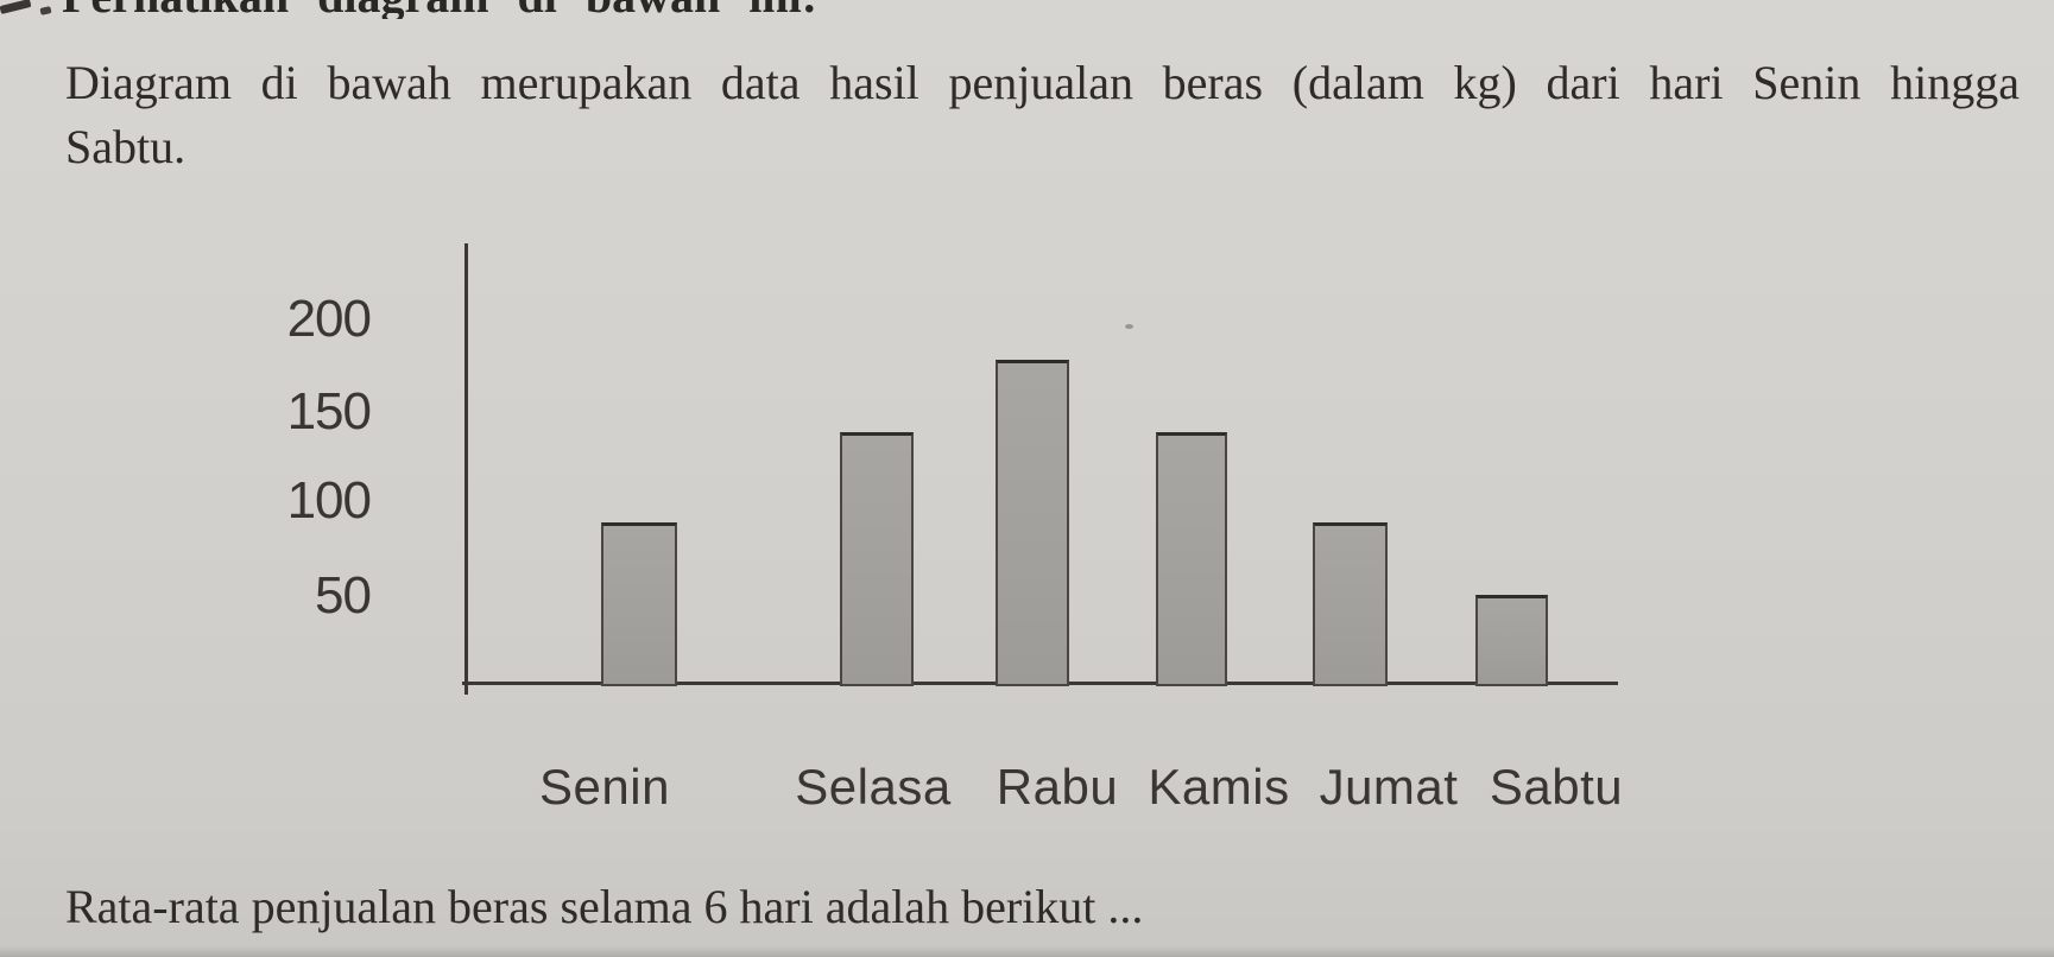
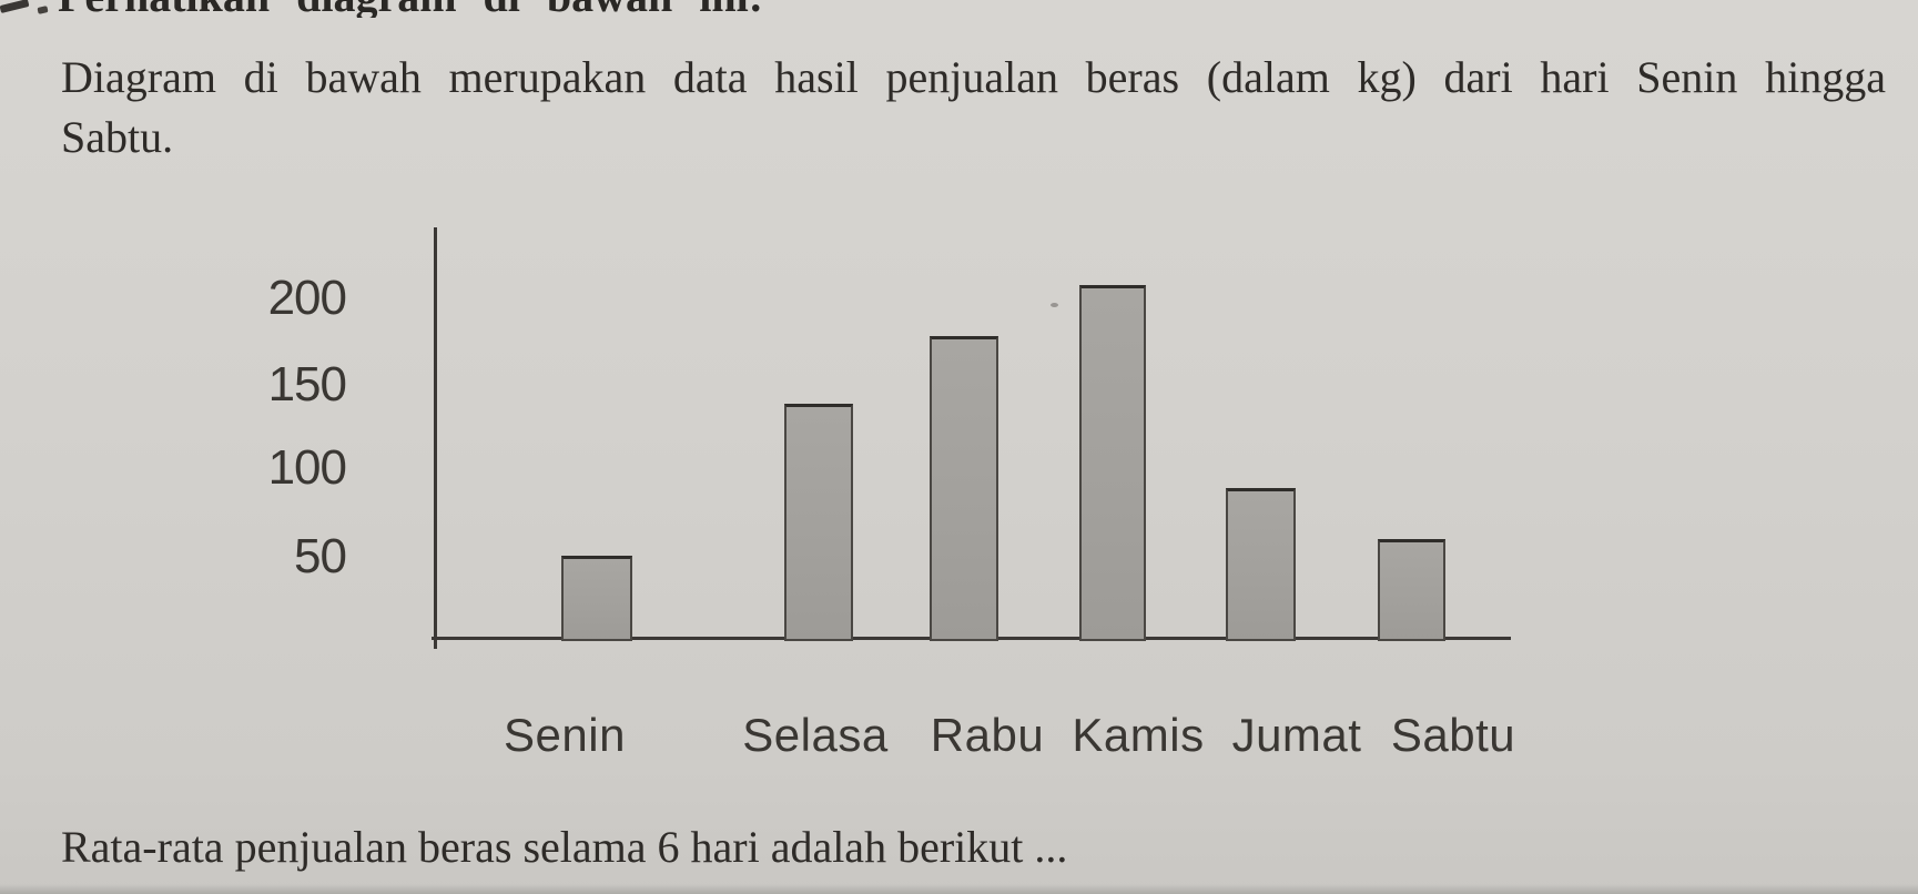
Senin: 90 -> 50
Kamis: 140 -> 210
Sabtu: 50 -> 60
